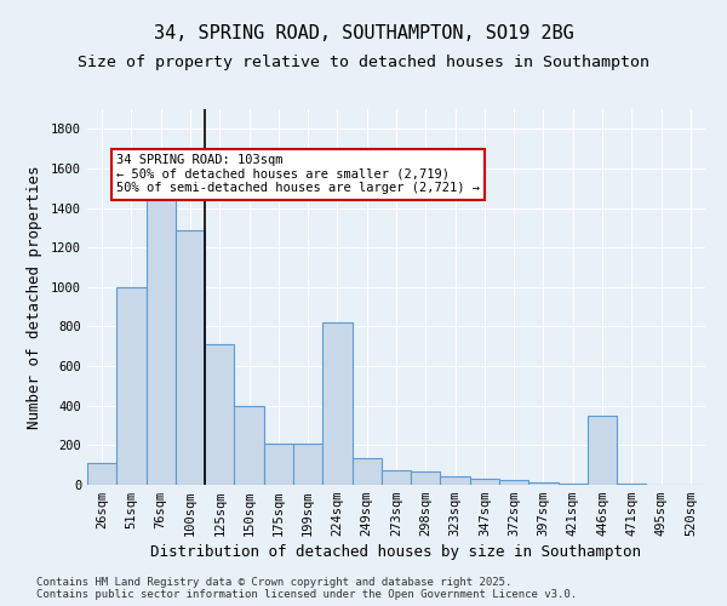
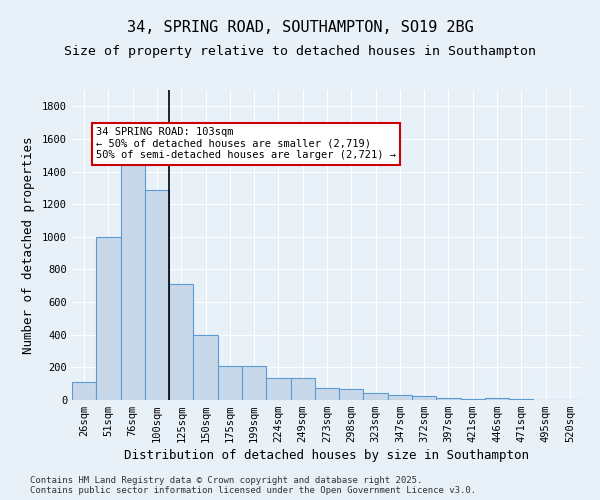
224sqm: 820 -> 140
446sqm: 350 -> 20
